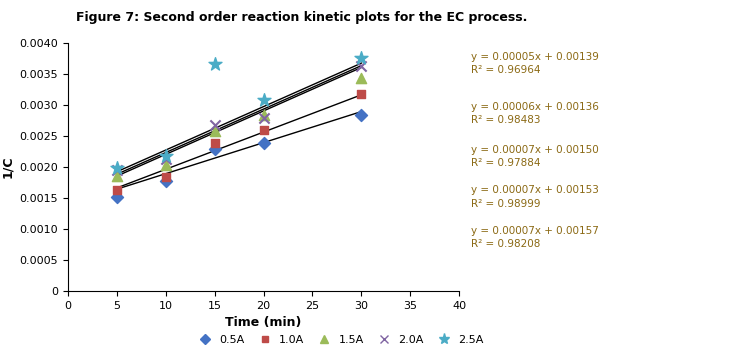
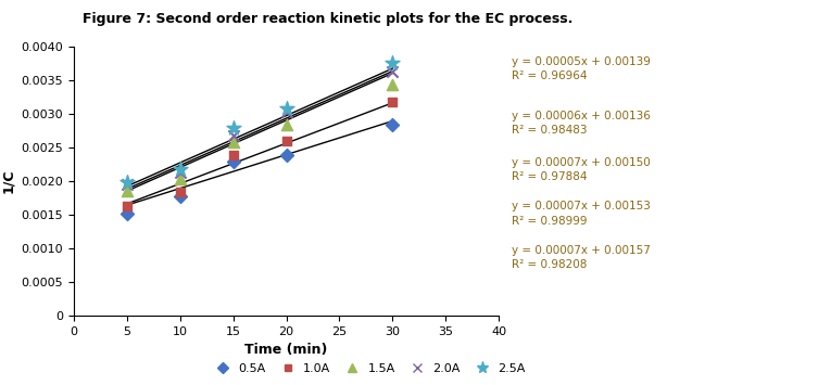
2.5A/15: 0.00366 -> 0.00278
2.0A/20: 0.00278 -> 0.00303
